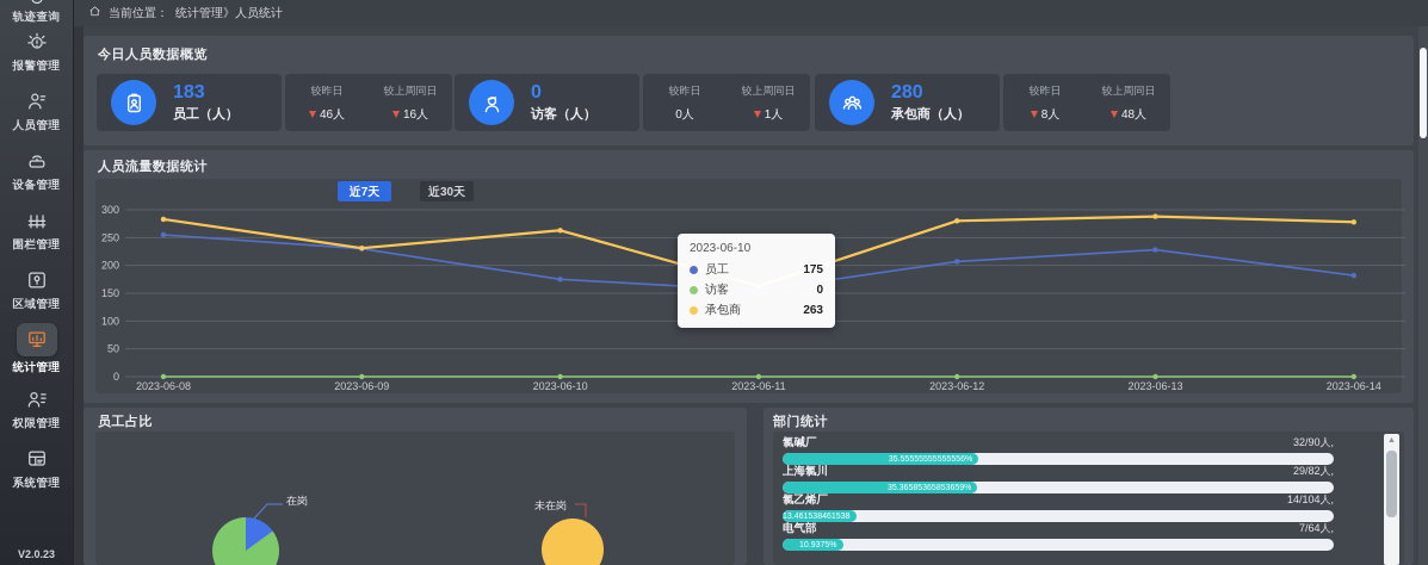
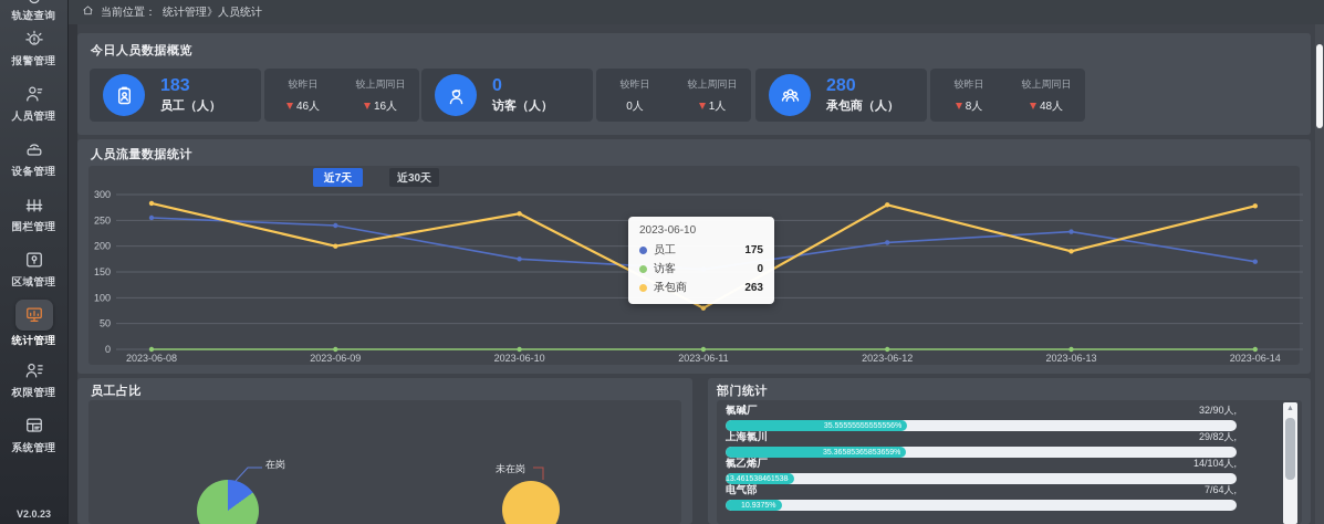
员工/2023-06-09: 230 -> 240
承包商/2023-06-09: 230 -> 200
承包商/2023-06-11: 160 -> 80
承包商/2023-06-13: 290 -> 190
员工/2023-06-14: 180 -> 170
